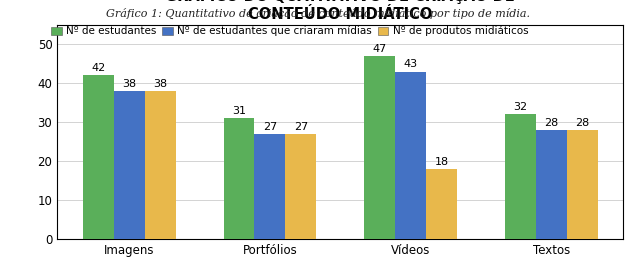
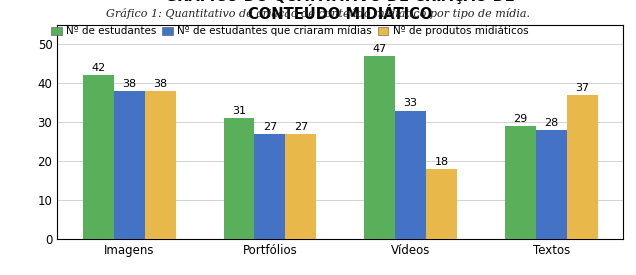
Nº de estudantes que criaram mídias/Vídeos: 43 -> 33
Nº de estudantes/Textos: 32 -> 29
Nº de produtos midiáticos/Textos: 28 -> 37
